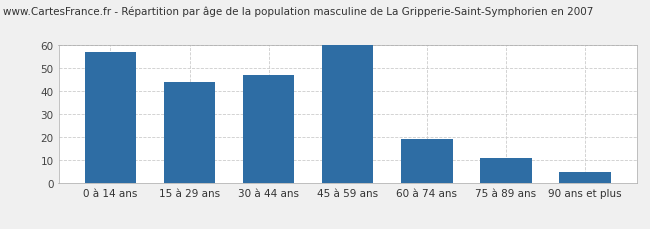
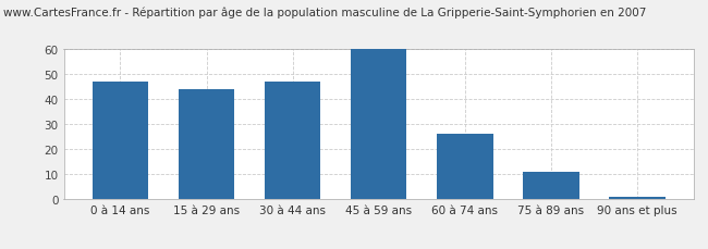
0 à 14 ans: 57 -> 47
60 à 74 ans: 19 -> 26
90 ans et plus: 5 -> 1
